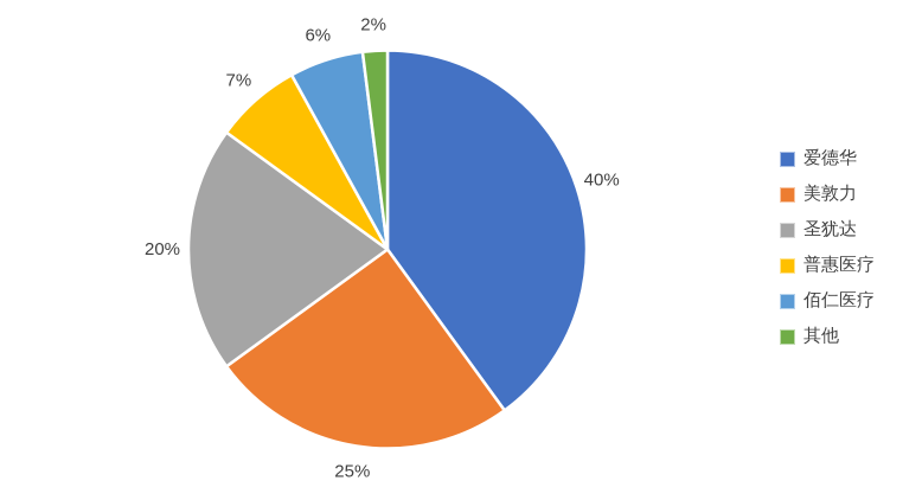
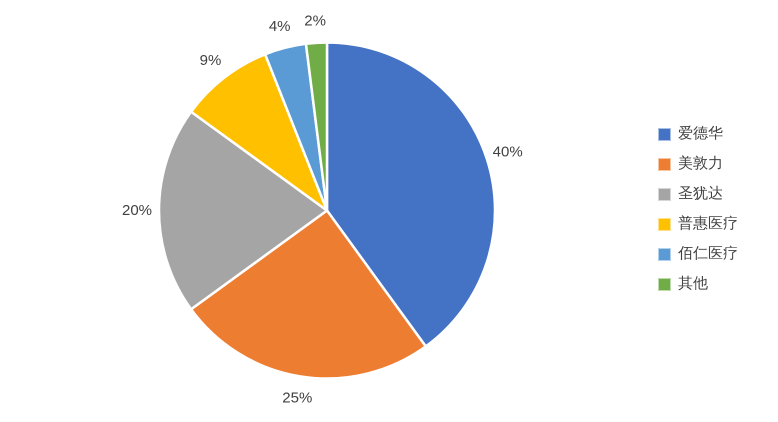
普惠医疗: 7% -> 9%
佰仁医疗: 6% -> 4%
